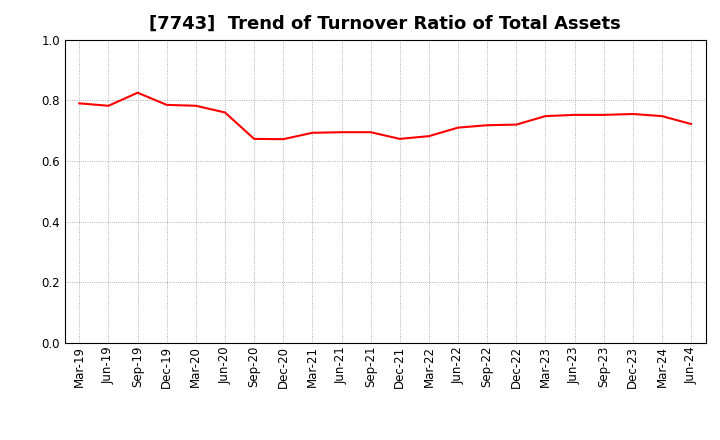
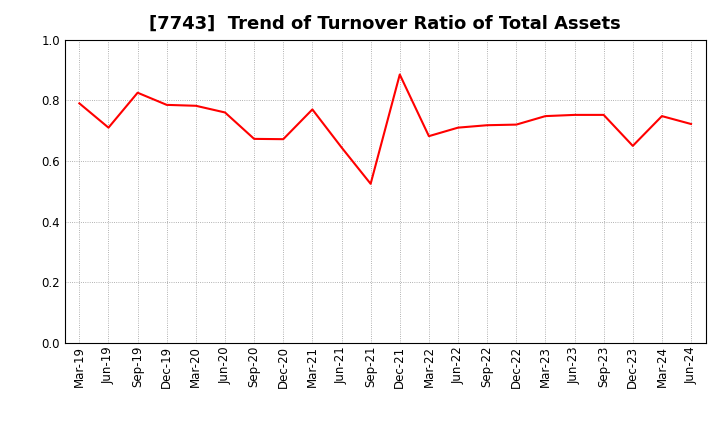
Jun-19: 0.782 -> 0.710
Mar-21: 0.693 -> 0.770
Jun-21: 0.695 -> 0.645
Sep-21: 0.695 -> 0.525
Dec-21: 0.673 -> 0.885
Dec-23: 0.755 -> 0.650
